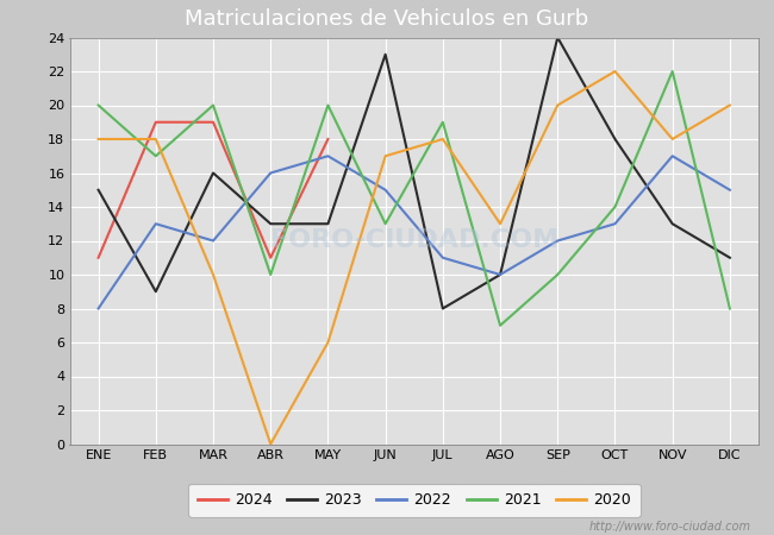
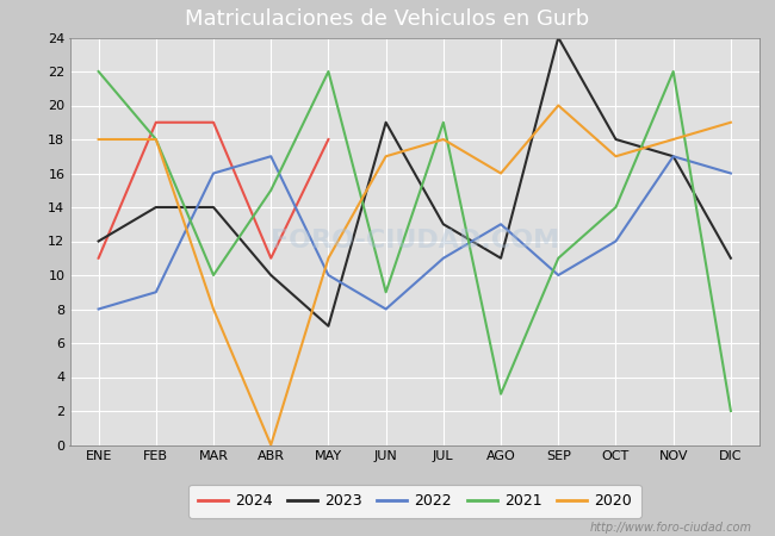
2023/ENE: 15 -> 12
2021/ENE: 20 -> 22
2023/FEB: 9 -> 14
2022/FEB: 13 -> 9
2021/FEB: 17 -> 18
2023/MAR: 16 -> 14
2022/MAR: 12 -> 16
2021/MAR: 20 -> 10
2020/MAR: 10 -> 8
2023/ABR: 13 -> 10
2022/ABR: 16 -> 17
2021/ABR: 10 -> 15
2023/MAY: 13 -> 7
2022/MAY: 17 -> 10
2021/MAY: 20 -> 22
2020/MAY: 6 -> 11
2023/JUN: 23 -> 19
2022/JUN: 15 -> 8
2021/JUN: 13 -> 9
2023/JUL: 8 -> 13
2023/AGO: 10 -> 11
2022/AGO: 10 -> 13
2021/AGO: 7 -> 3
2020/AGO: 13 -> 16
2022/SEP: 12 -> 10
2021/SEP: 10 -> 11
2022/OCT: 13 -> 12
2020/OCT: 22 -> 17
2023/NOV: 13 -> 17
2022/DIC: 15 -> 16
2021/DIC: 8 -> 2
2020/DIC: 20 -> 19
